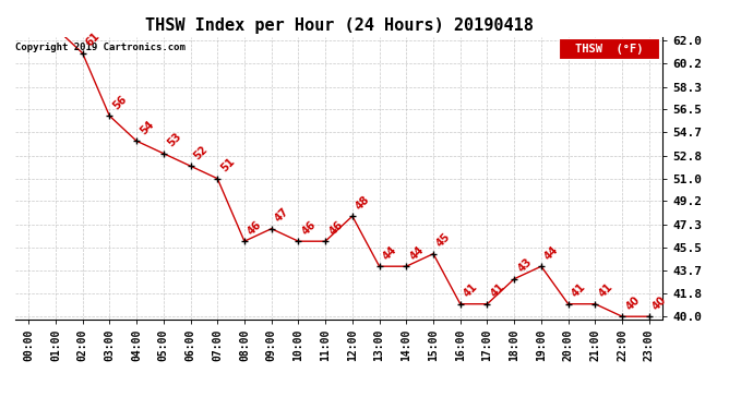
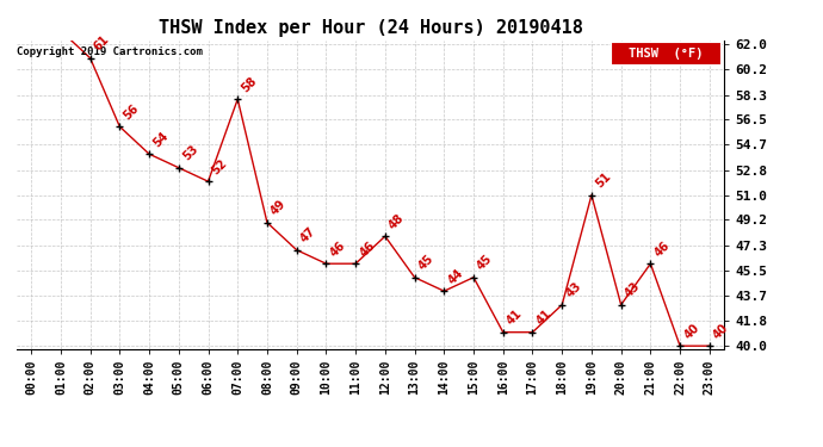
07:00: 51 -> 58
08:00: 46 -> 49
13:00: 44 -> 45
19:00: 44 -> 51
20:00: 41 -> 43
21:00: 41 -> 46
